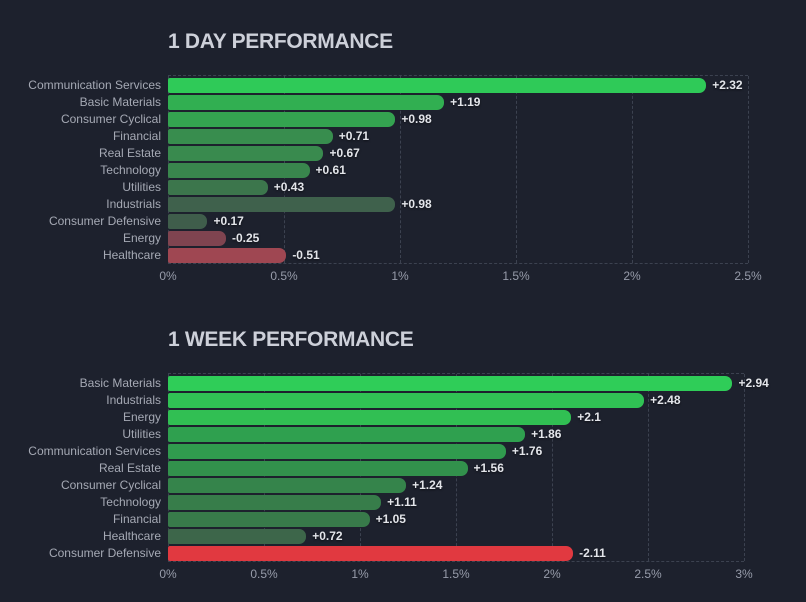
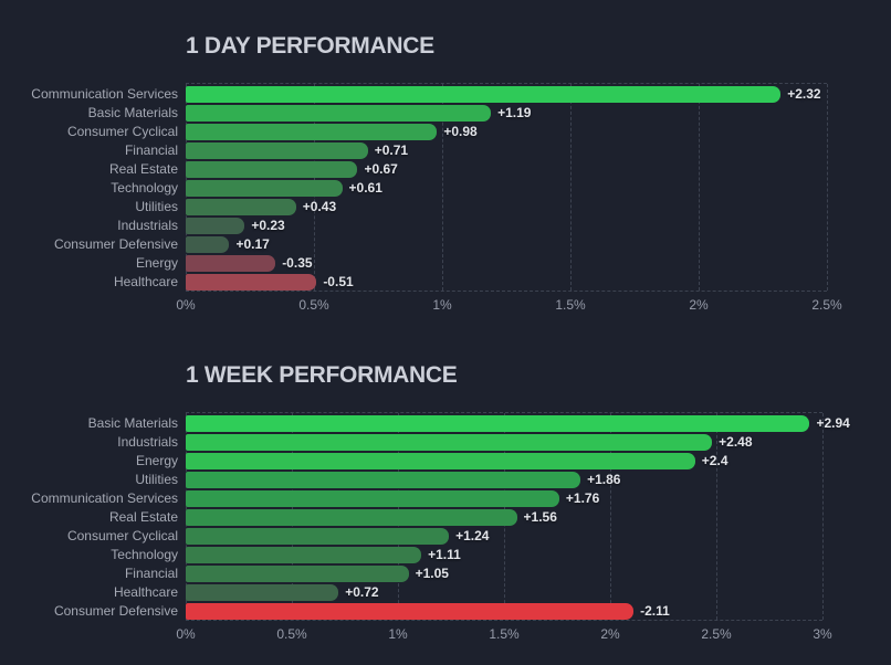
1 DAY PERFORMANCE/Industrials: +0.98 -> +0.23
1 DAY PERFORMANCE/Energy: -0.25 -> -0.35
1 WEEK PERFORMANCE/Energy: +2.1 -> +2.4
